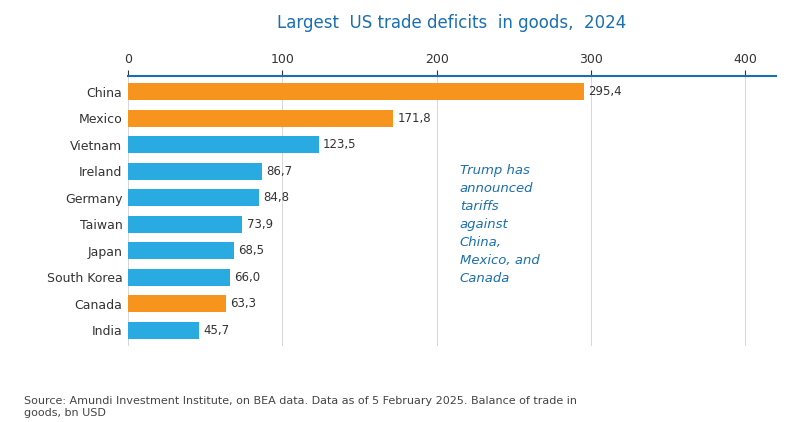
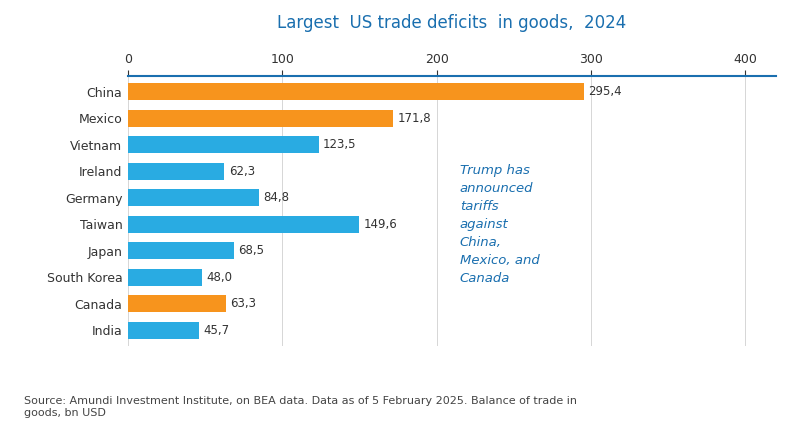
Ireland: 86,7 -> 62,3
Taiwan: 73,9 -> 149,6
South Korea: 66,0 -> 48,0
